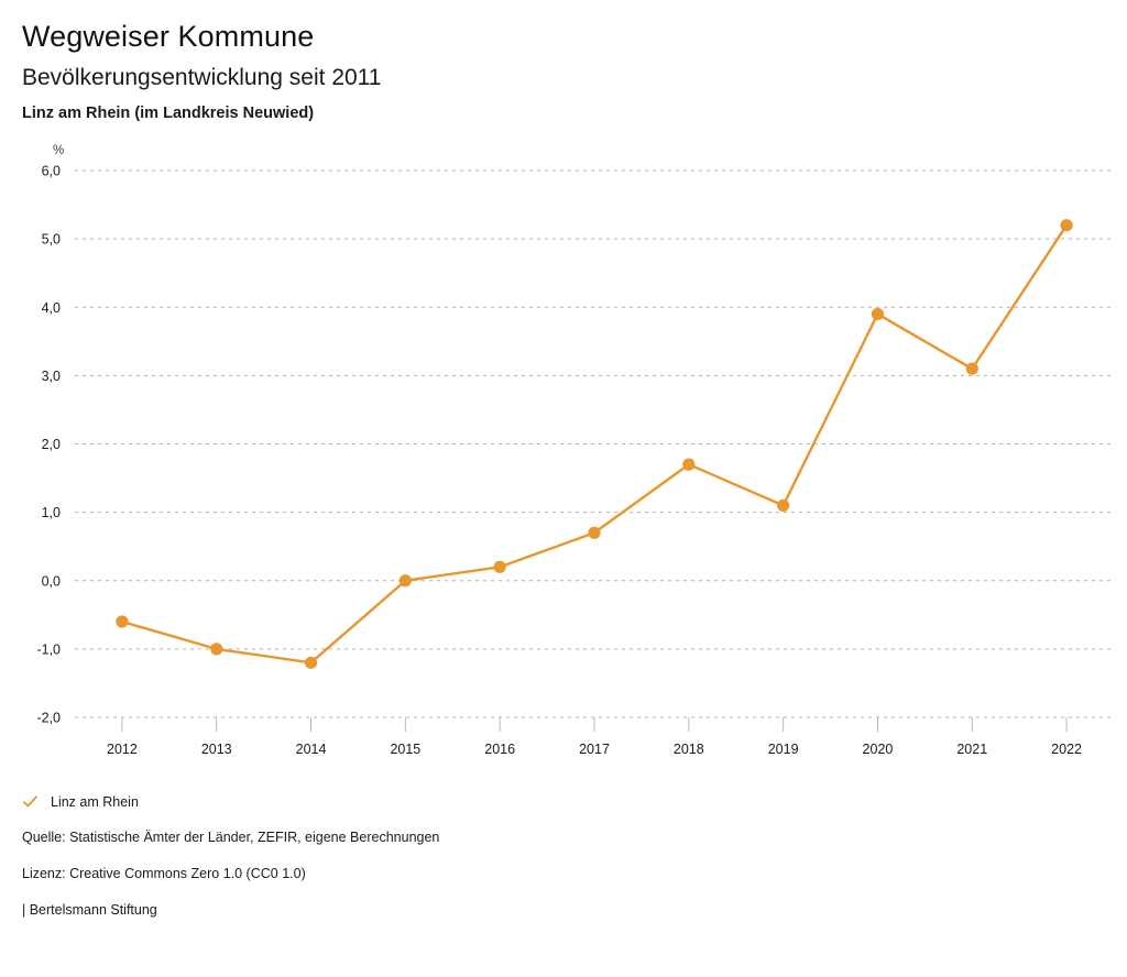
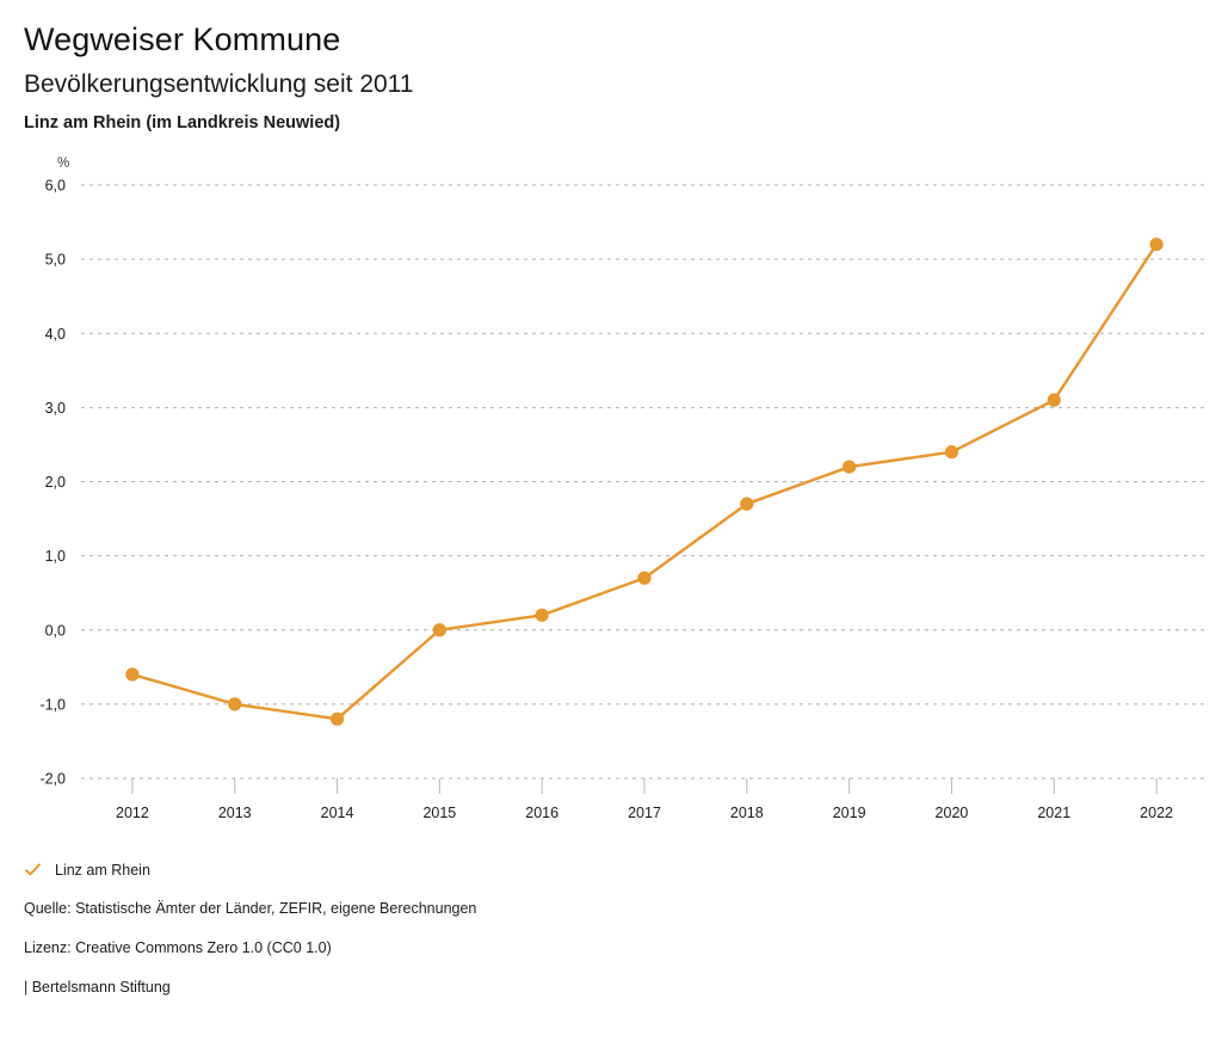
2019: 1,1 -> 2,2
2020: 3,9 -> 2,4
